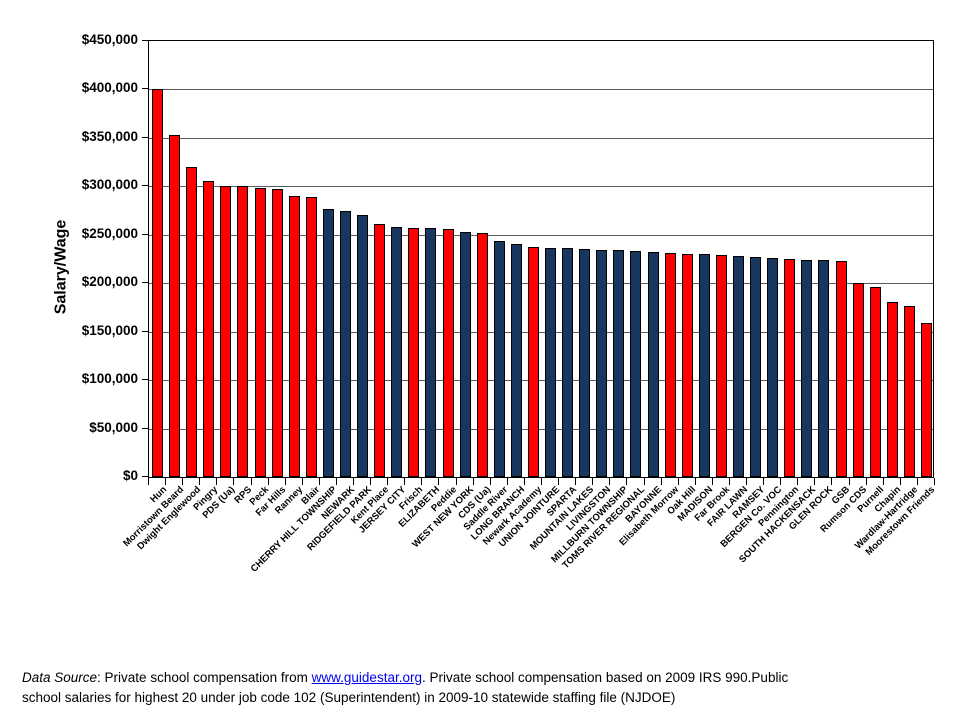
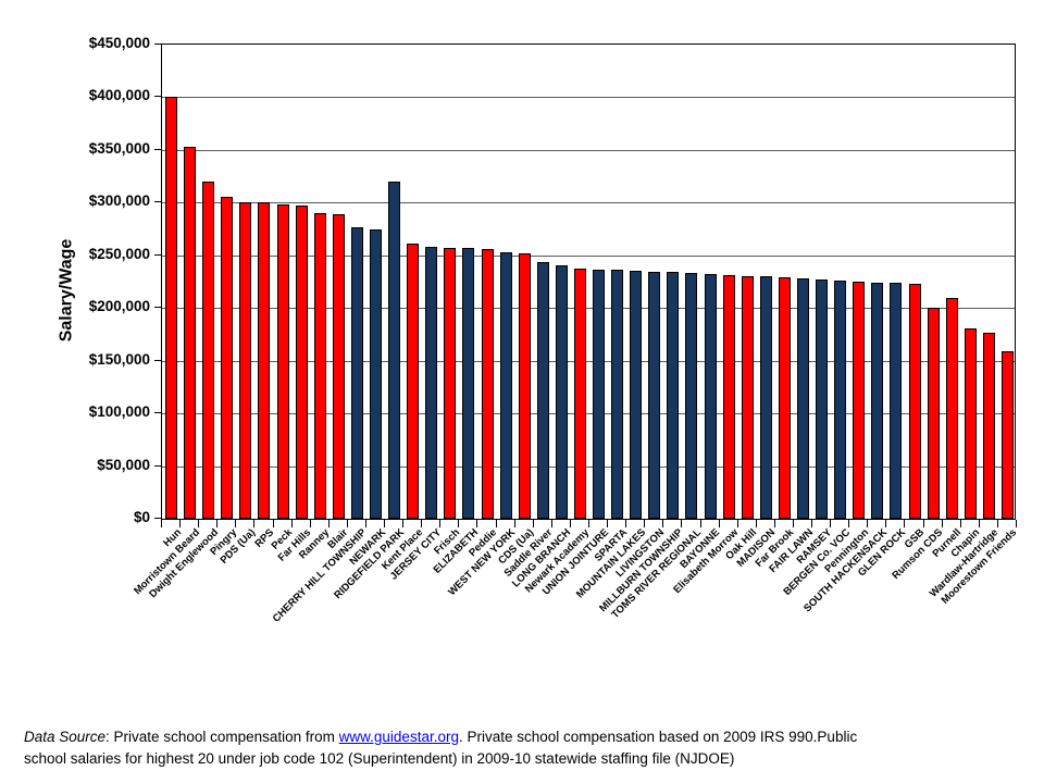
RIDGEFIELD PARK: $270000 -> $320000
Purnell: $200000 -> $210000
